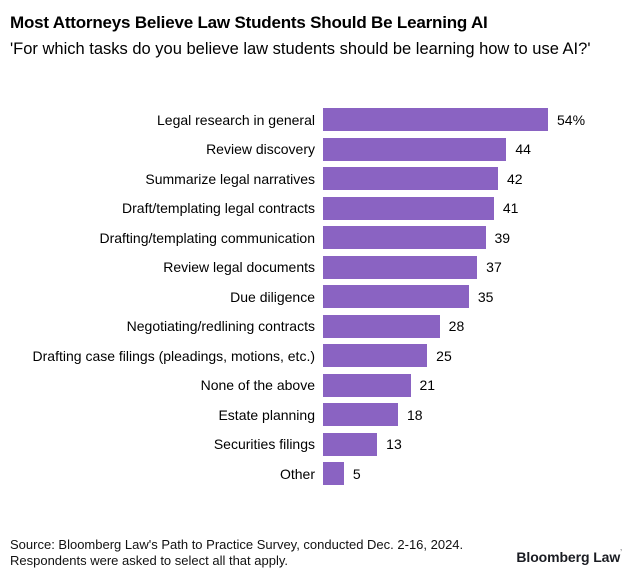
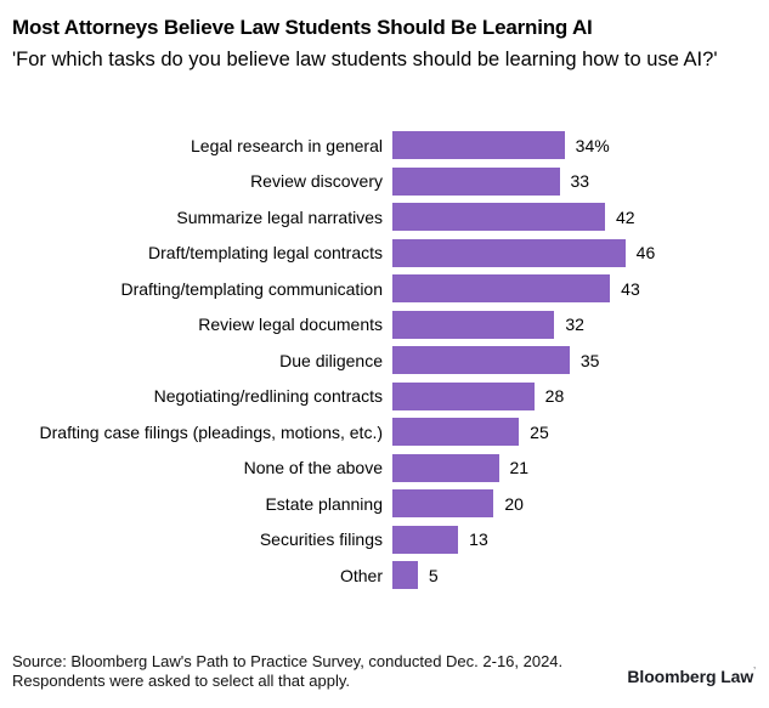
Legal research in general: 54% -> 34%
Review discovery: 44 -> 33
Draft/templating legal contracts: 41 -> 46
Drafting/templating communication: 39 -> 43
Review legal documents: 37 -> 32
Estate planning: 18 -> 20
